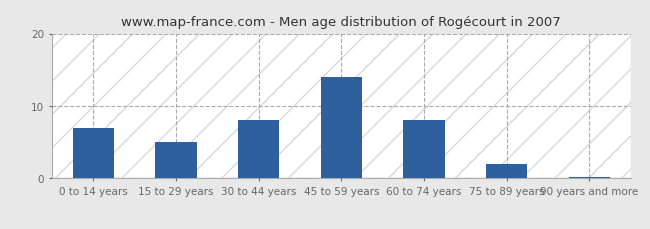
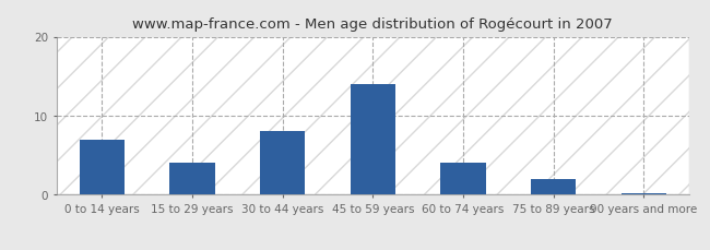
15 to 29 years: 5.0 -> 4.0
60 to 74 years: 8.0 -> 4.0
